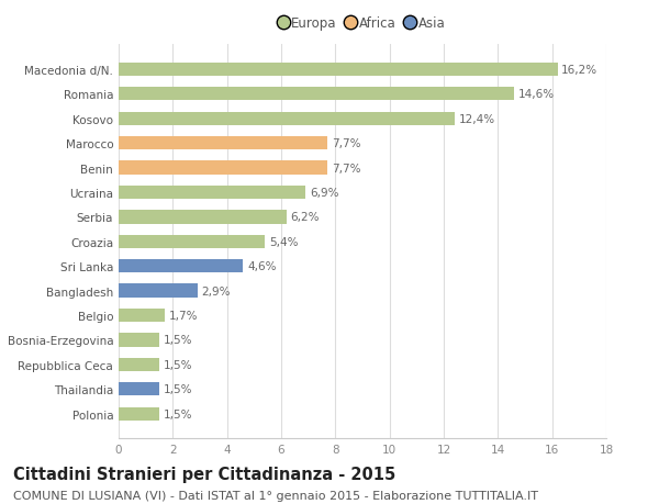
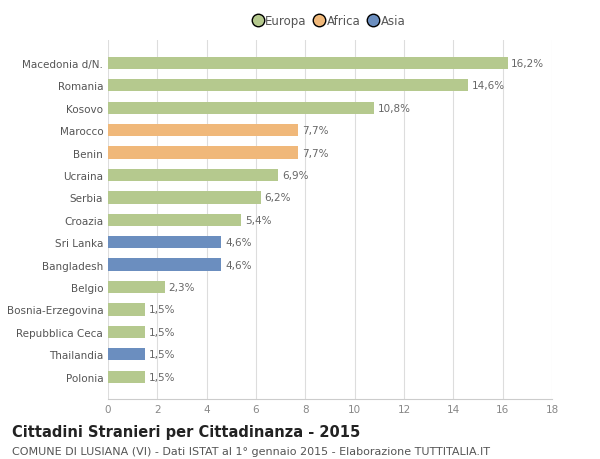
Kosovo: 12,4% -> 10,8%
Bangladesh: 2,9% -> 4,6%
Belgio: 1,7% -> 2,3%
